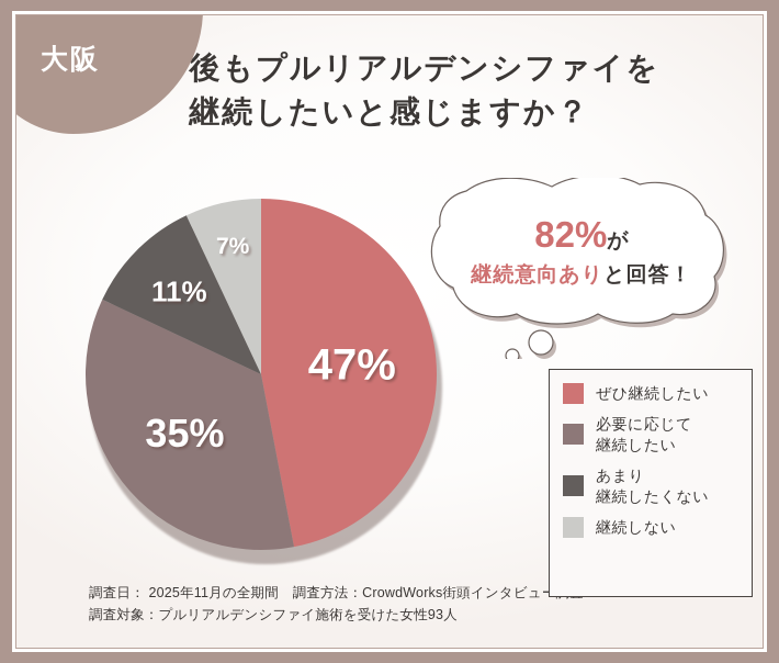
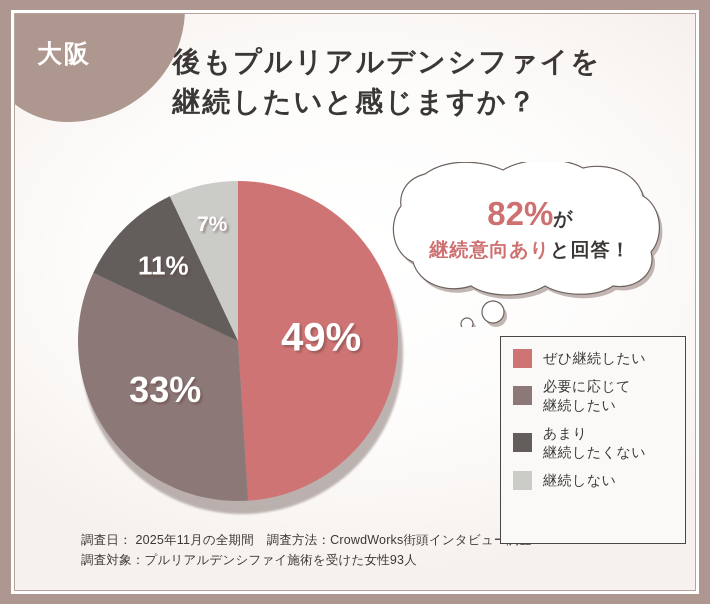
ぜひ継続したい: 47% -> 49%
必要に応じて継続したい: 35% -> 33%
